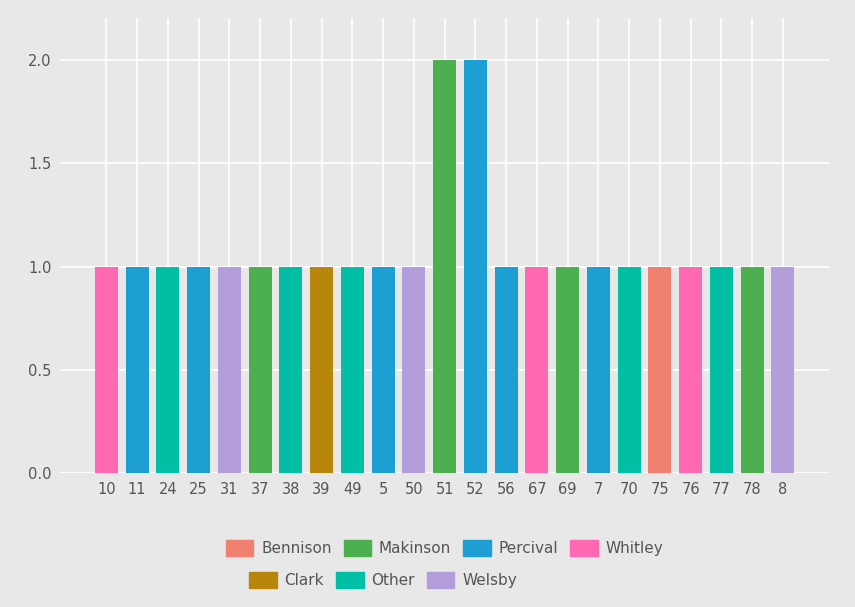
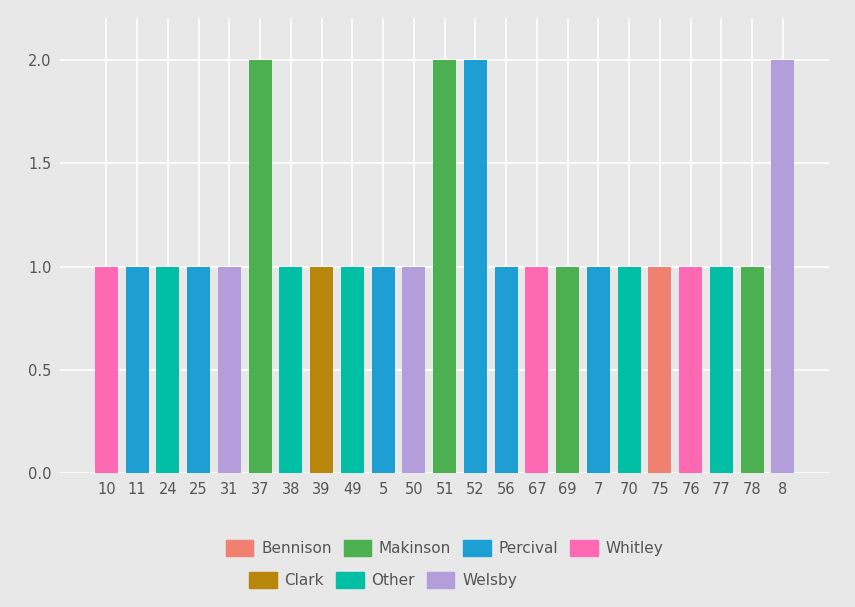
37: 1 -> 2
8: 1 -> 2
